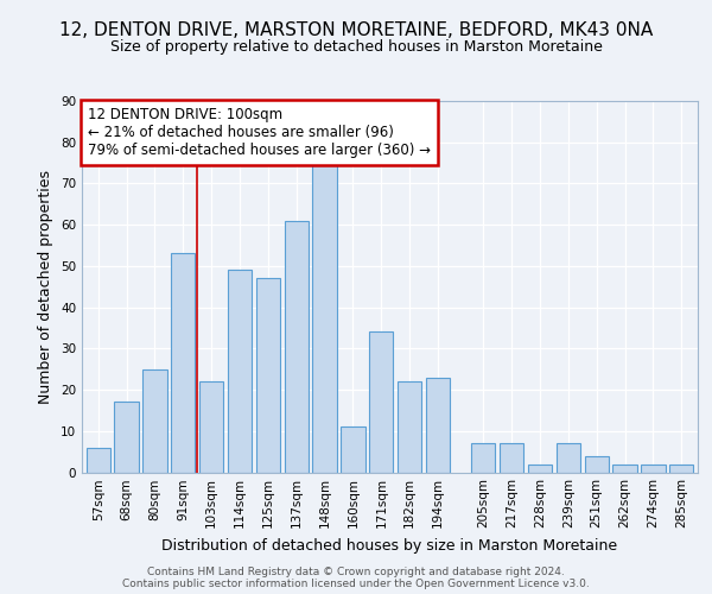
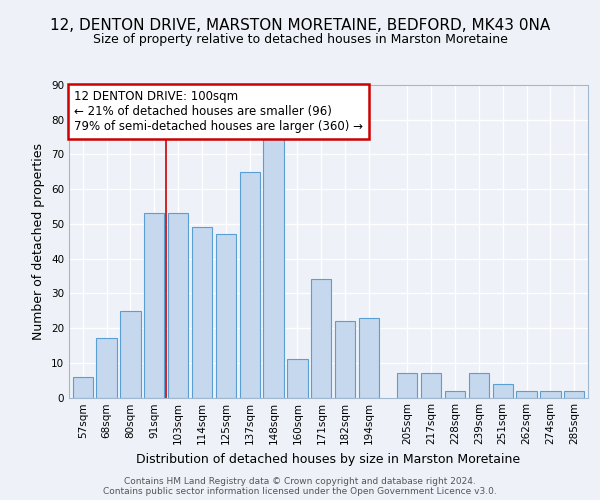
103sqm: 22 -> 53
137sqm: 61 -> 65
